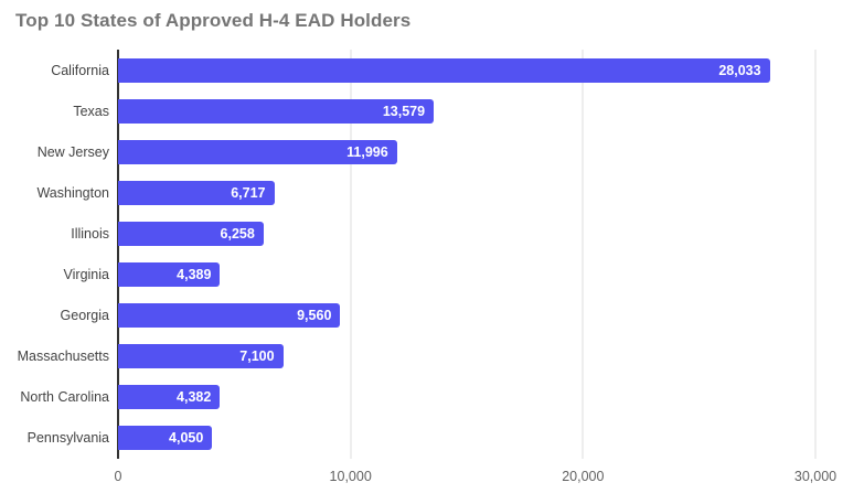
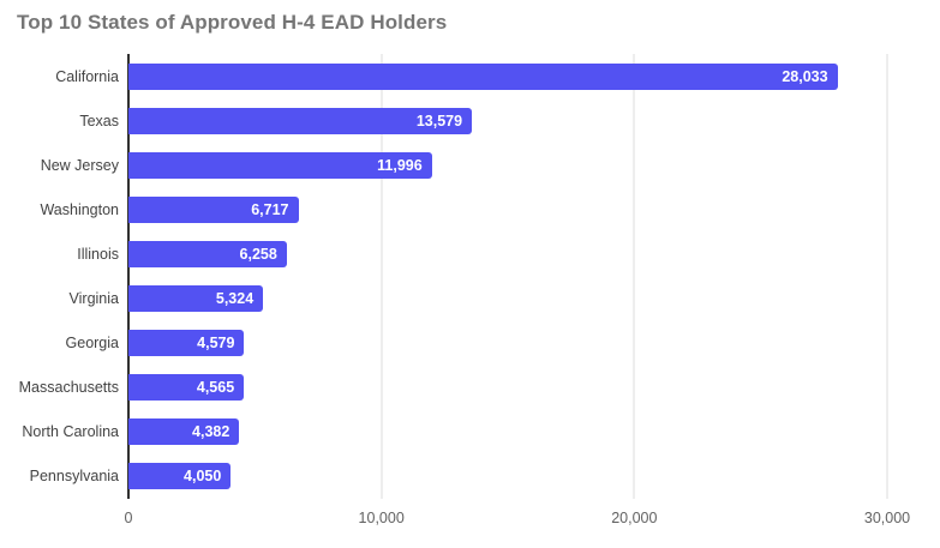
Virginia: 4,389 -> 5,324
Georgia: 9,560 -> 4,579
Massachusetts: 7,100 -> 4,565
